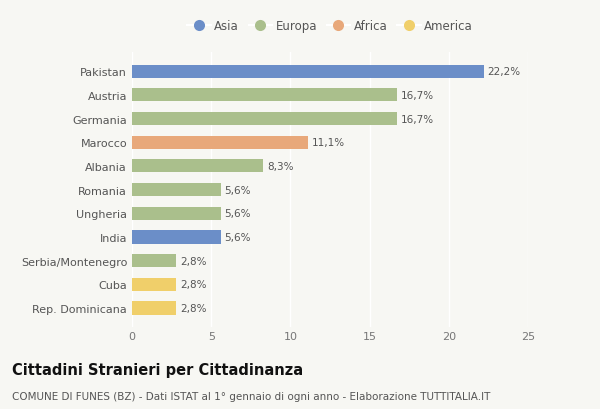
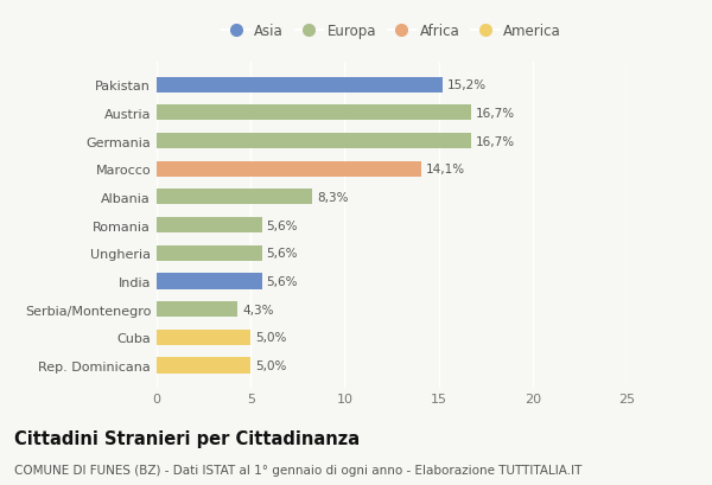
Pakistan: 22,2% -> 15,2%
Marocco: 11,1% -> 14,1%
Serbia/Montenegro: 2,8% -> 4,3%
Cuba: 2,8% -> 5,0%
Rep. Dominicana: 2,8% -> 5,0%
